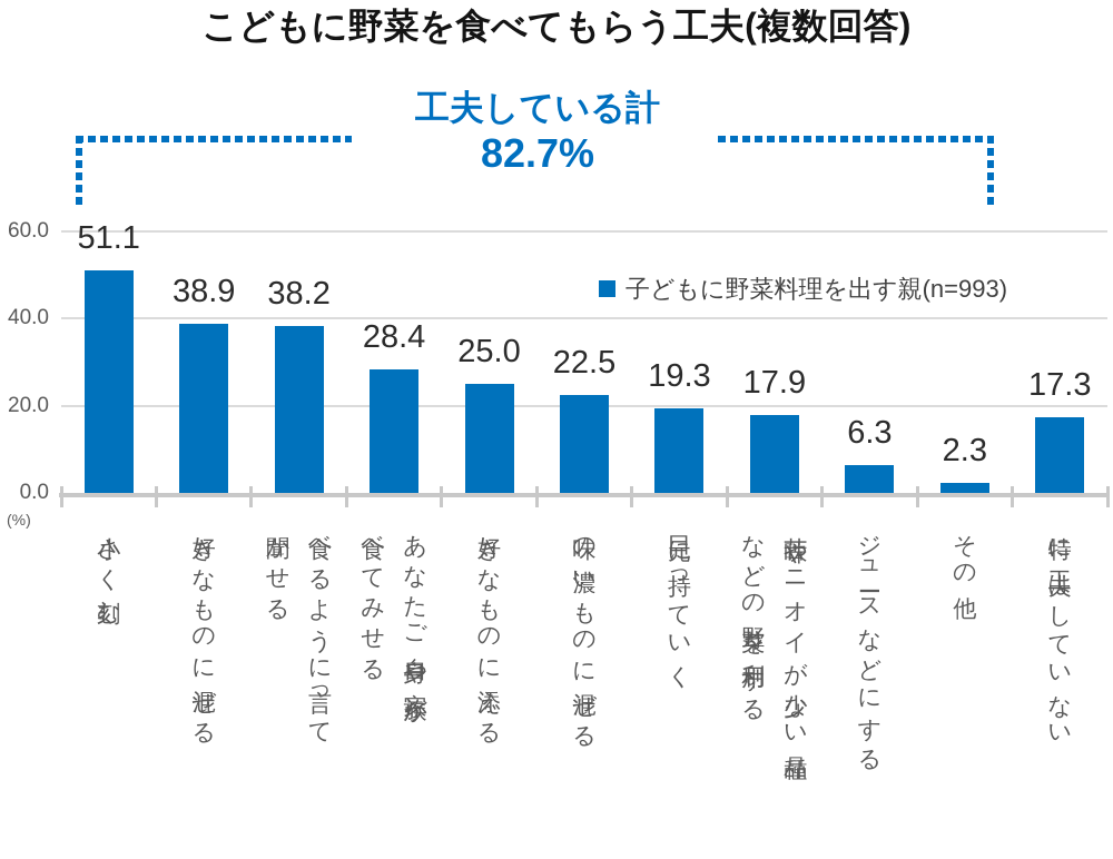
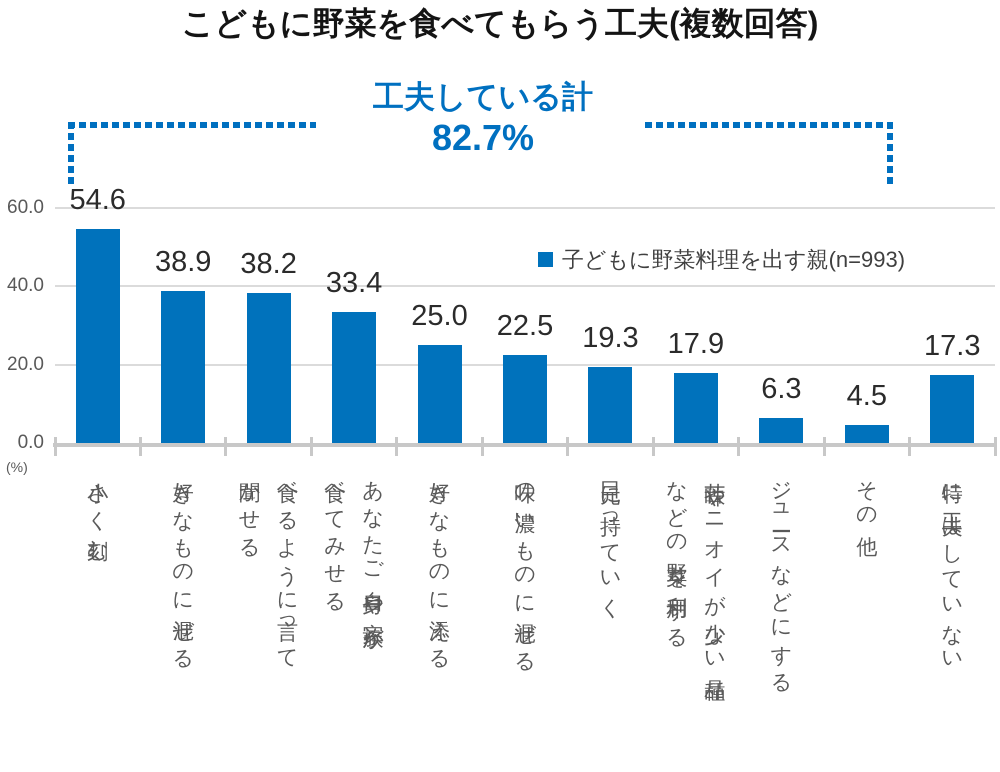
小さく刻む: 51.1 -> 54.6
あなたご自身や家族が 食べてみせる: 28.4 -> 33.4
その他: 2.3 -> 4.5
